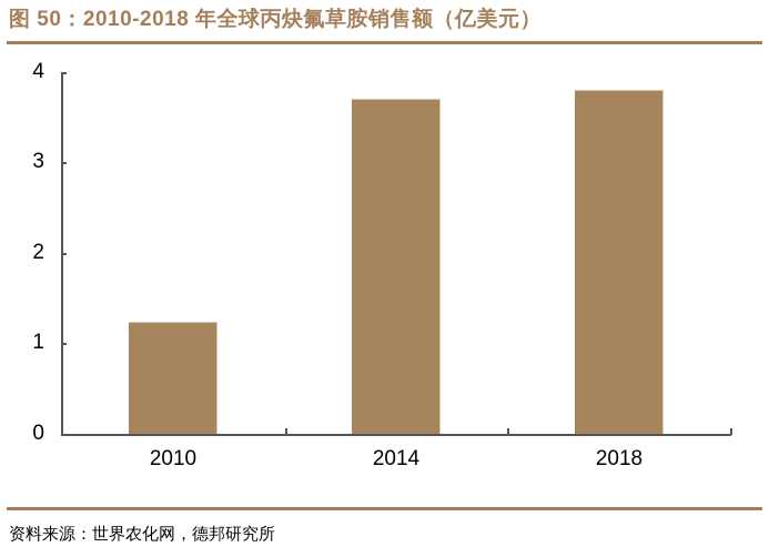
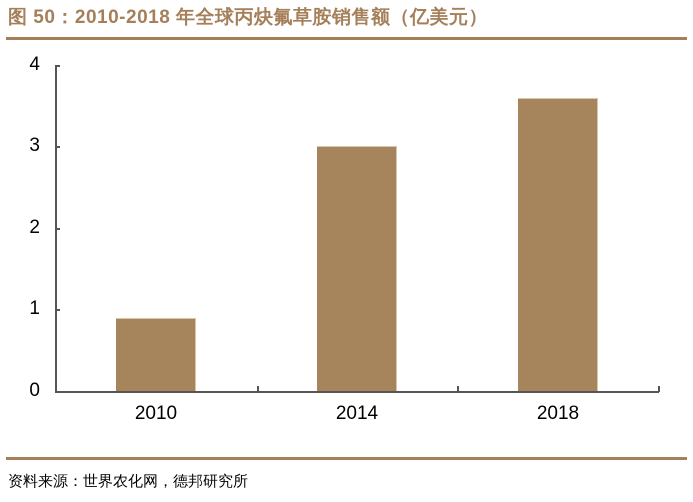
2010: 1.2 -> 0.9
2014: 3.7 -> 3.0
2018: 3.8 -> 3.6
